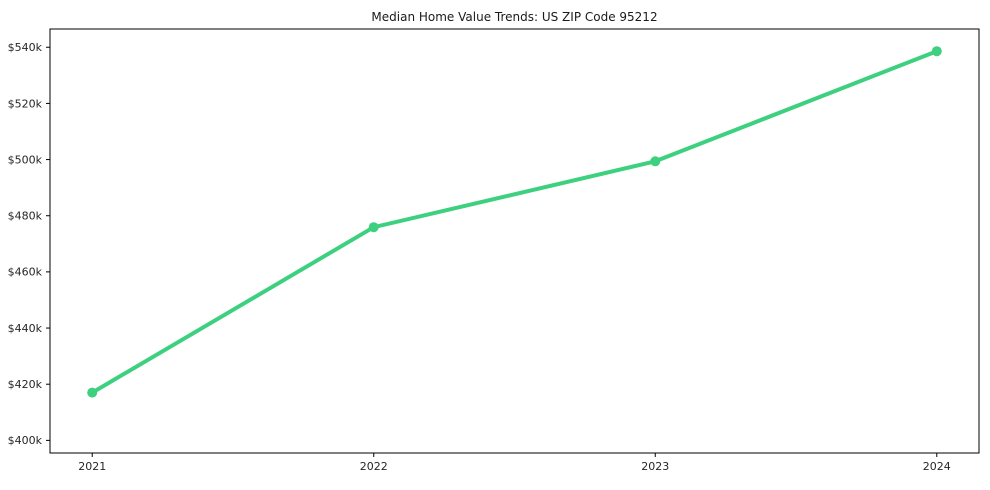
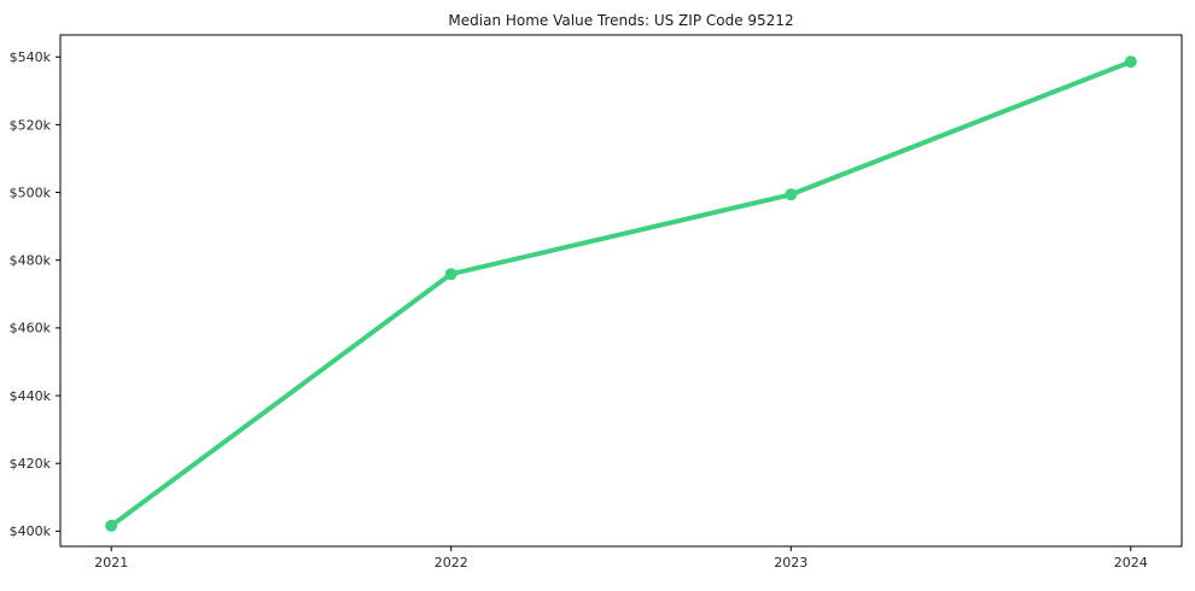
2021: $417k -> $402k
